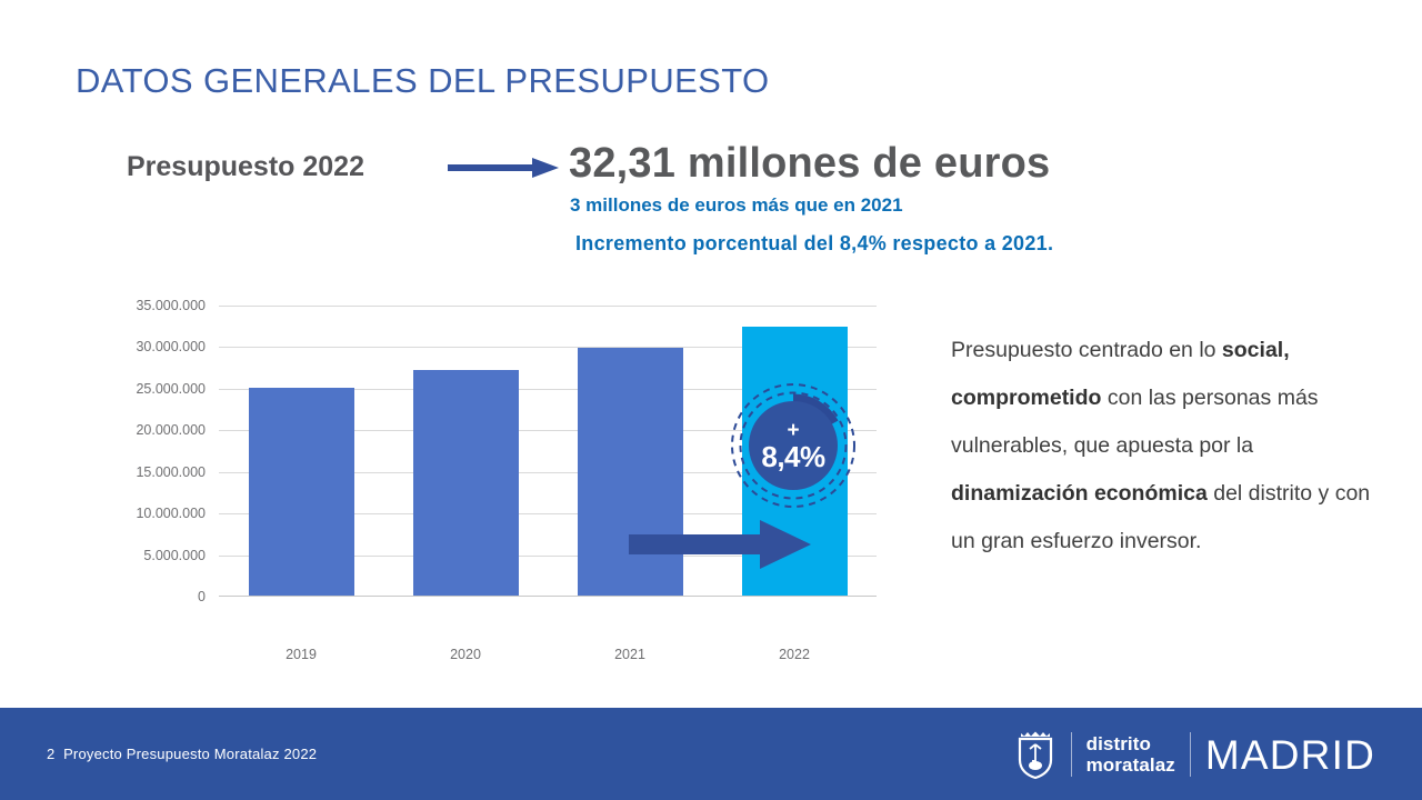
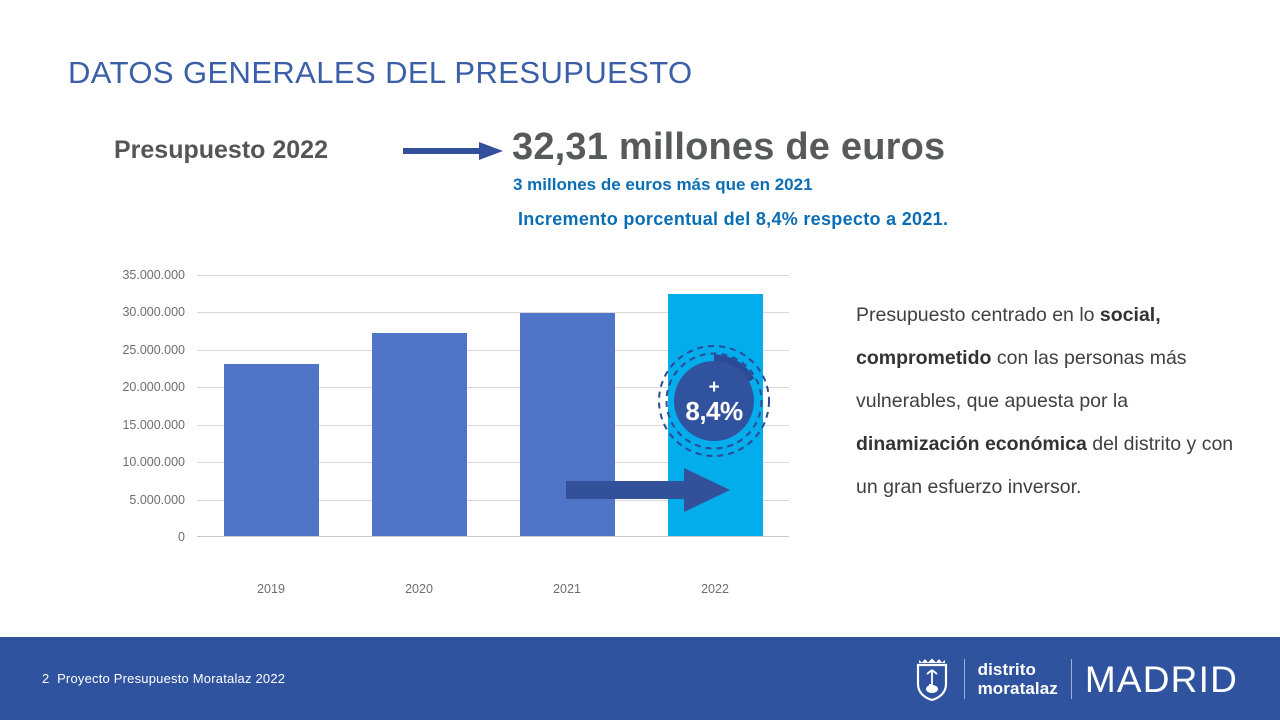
2019: 25000000 -> 23000000
